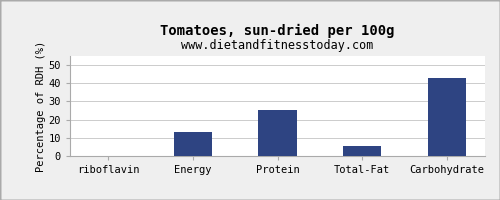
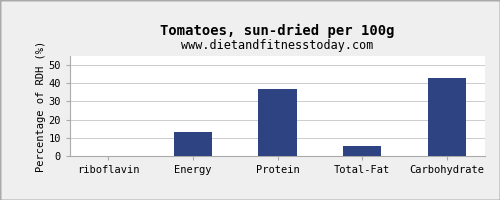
Protein: 26 -> 37
